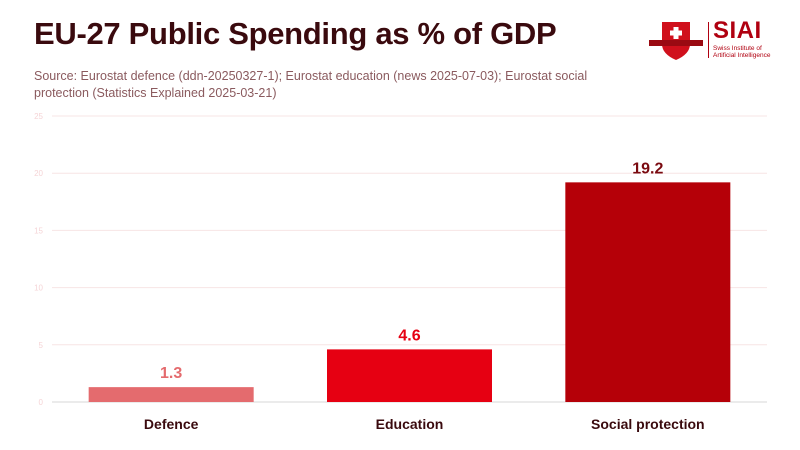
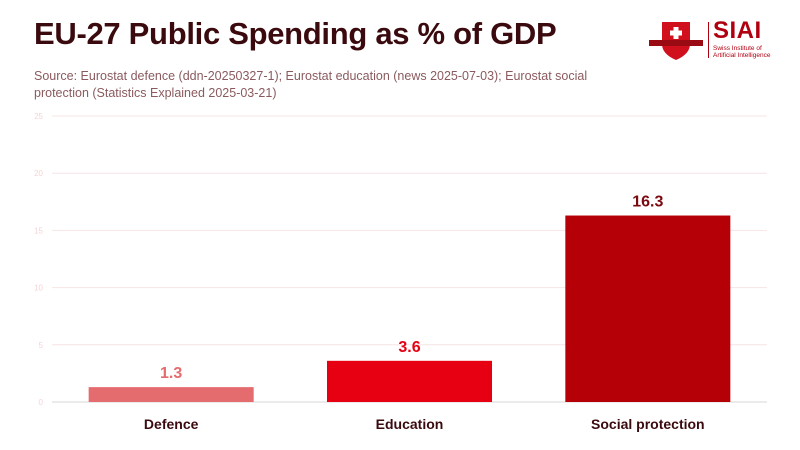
Education: 4.6 -> 3.6
Social protection: 19.2 -> 16.3
